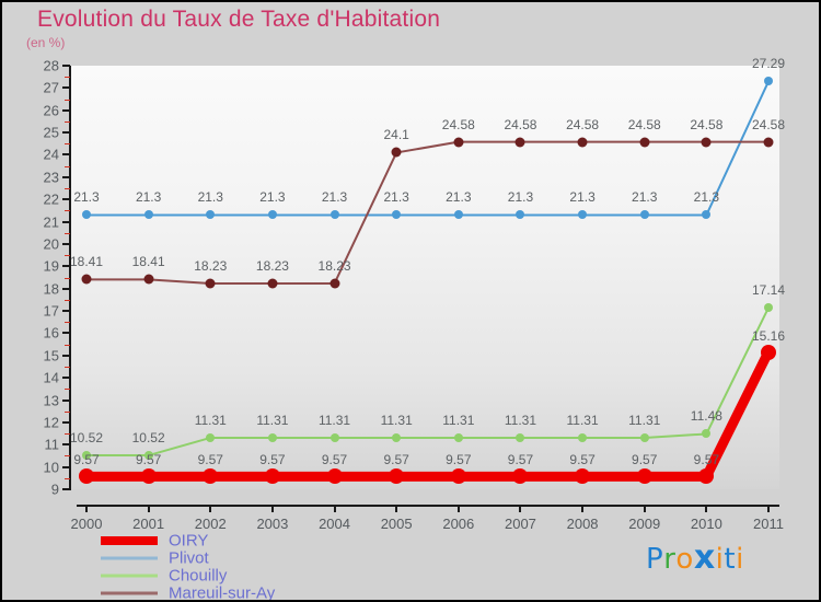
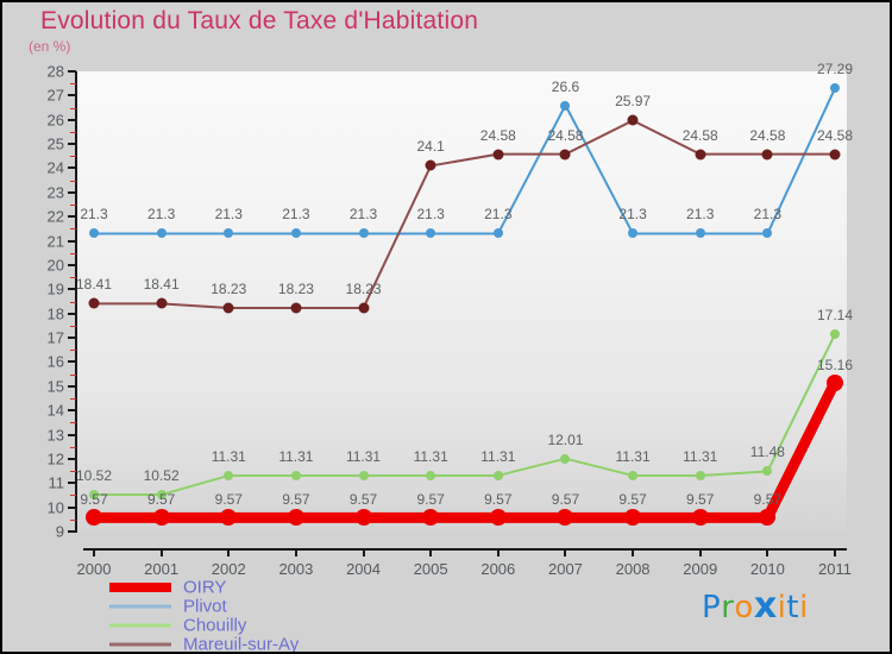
Plivot/2007: 21.3 -> 26.6
Chouilly/2007: 11.31 -> 12.01
Mareuil-sur-Ay/2008: 24.58 -> 25.97
